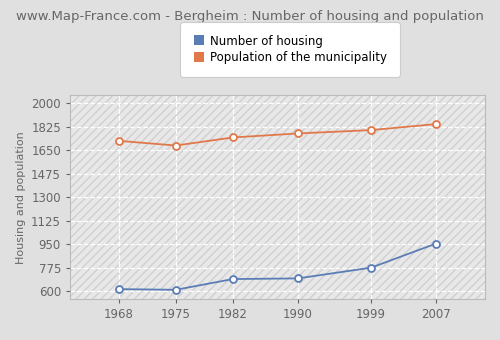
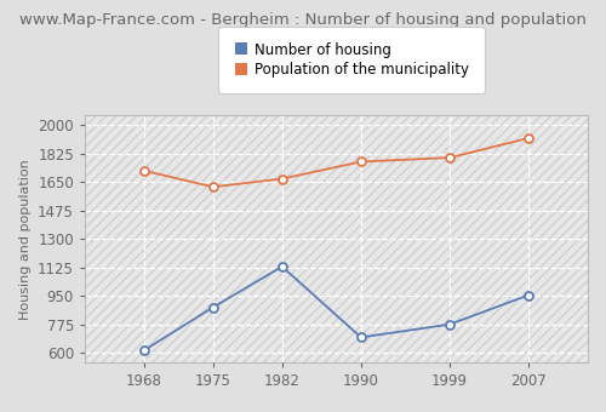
Number of housing/1975: 610 -> 880
Population of the municipality/1975: 1680 -> 1620
Number of housing/1982: 690 -> 1130
Population of the municipality/1982: 1740 -> 1670
Population of the municipality/2007: 1840 -> 1920
